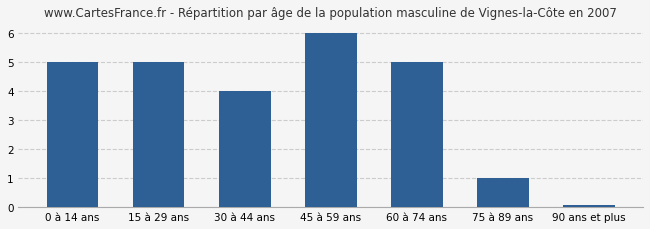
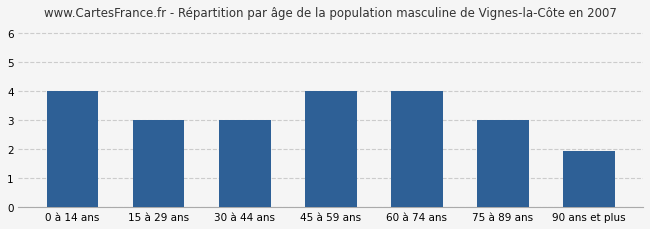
0 à 14 ans: 5.00 -> 4.00
15 à 29 ans: 5.00 -> 3.00
30 à 44 ans: 4.00 -> 3.00
45 à 59 ans: 6.00 -> 4.00
60 à 74 ans: 5.00 -> 4.00
75 à 89 ans: 1.00 -> 3.00
90 ans et plus: 0.07 -> 1.95
